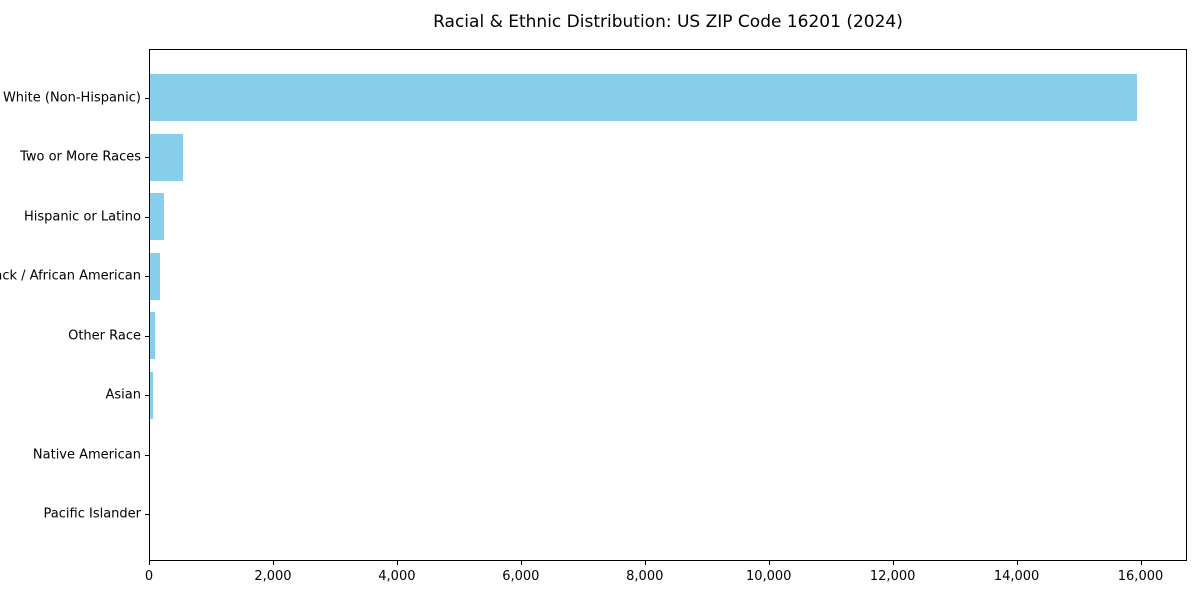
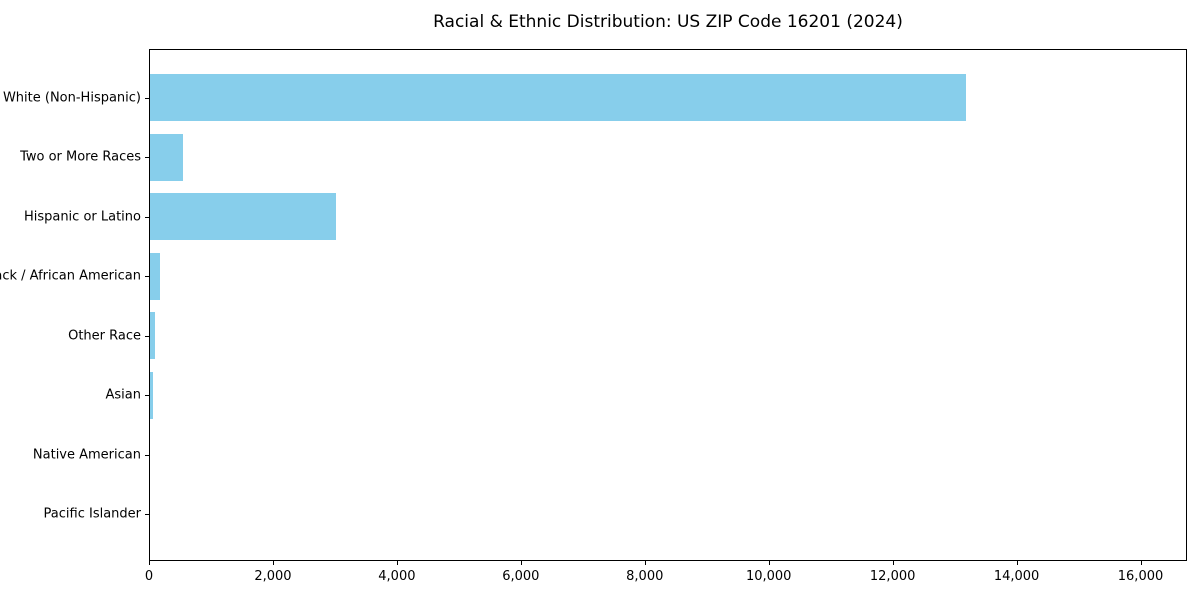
White (Non-Hispanic): 16000 -> 13200
Hispanic or Latino: 200 -> 3000
